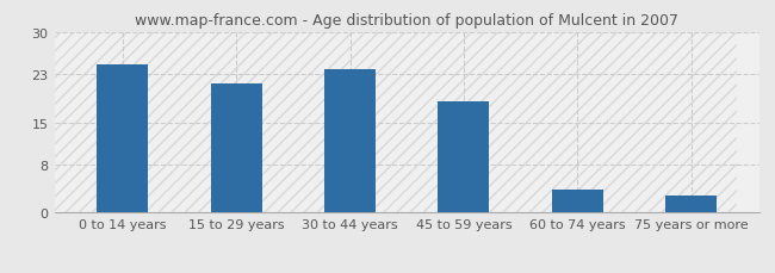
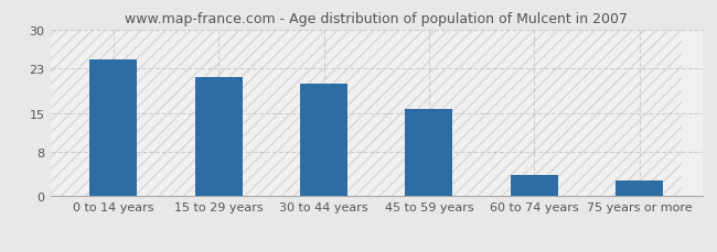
30 to 44 years: 23.8 -> 20.2
45 to 59 years: 18.5 -> 15.6
